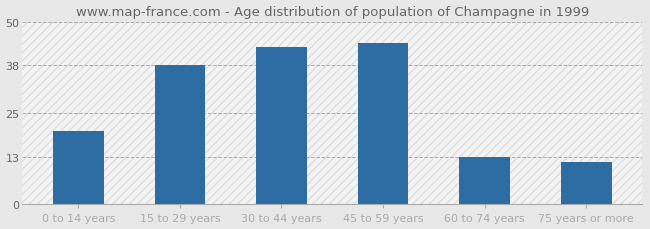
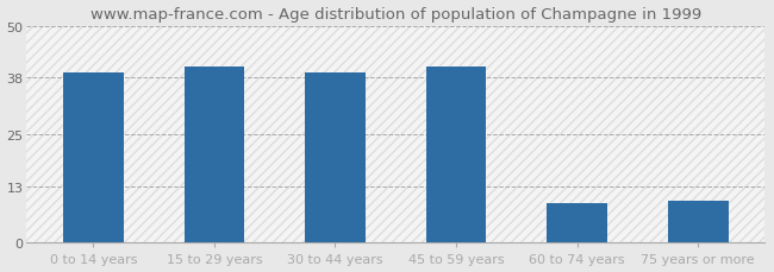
0 to 14 years: 20.0 -> 39.2
15 to 29 years: 38.0 -> 40.5
30 to 44 years: 43.0 -> 39.1
45 to 59 years: 44.0 -> 40.6
60 to 74 years: 13.0 -> 9.2
75 years or more: 11.5 -> 9.8
